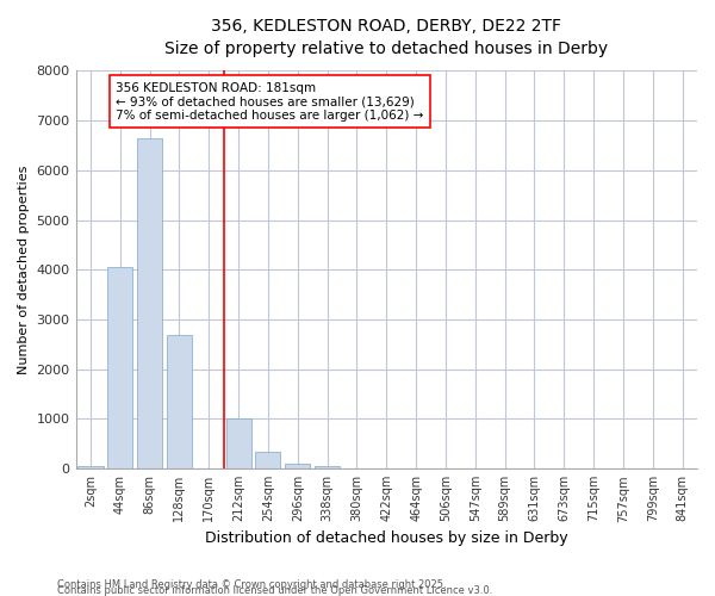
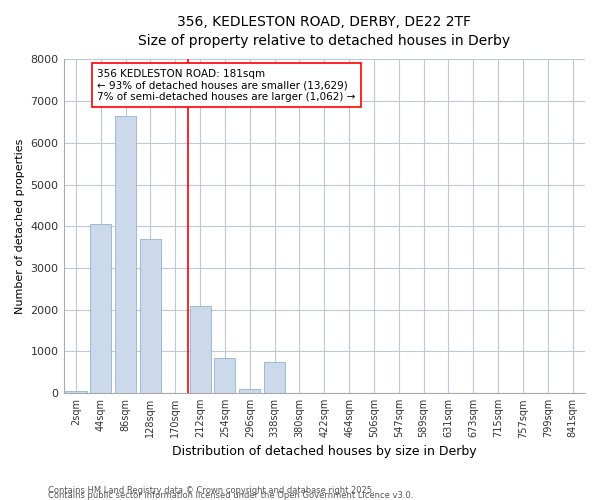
128sqm: 2700 -> 3700
212sqm: 1000 -> 2100
254sqm: 350 -> 850
338sqm: 50 -> 750
